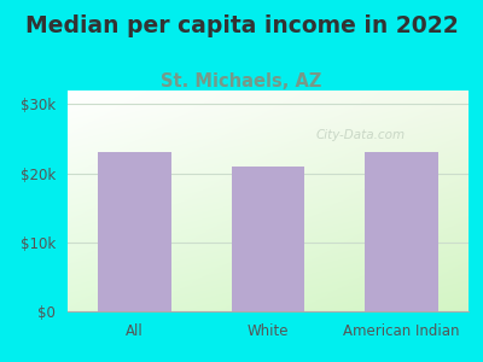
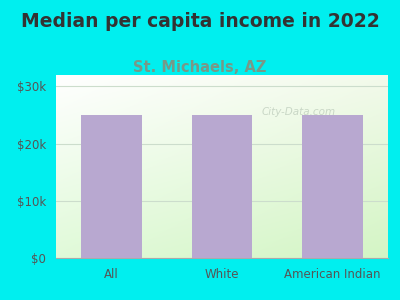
All: $23k -> $25k
White: $21k -> $25k
American Indian: $23k -> $25k
